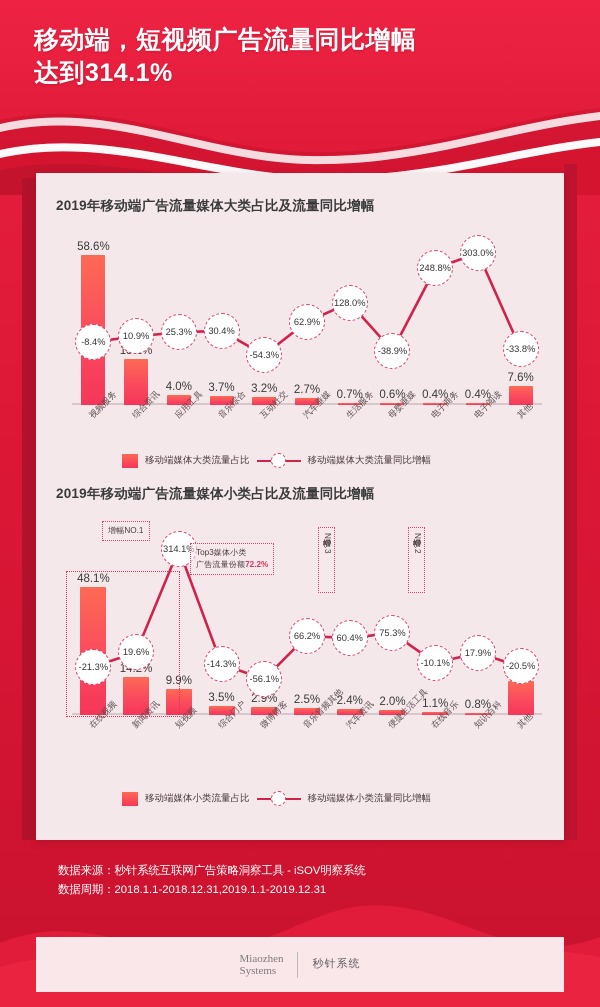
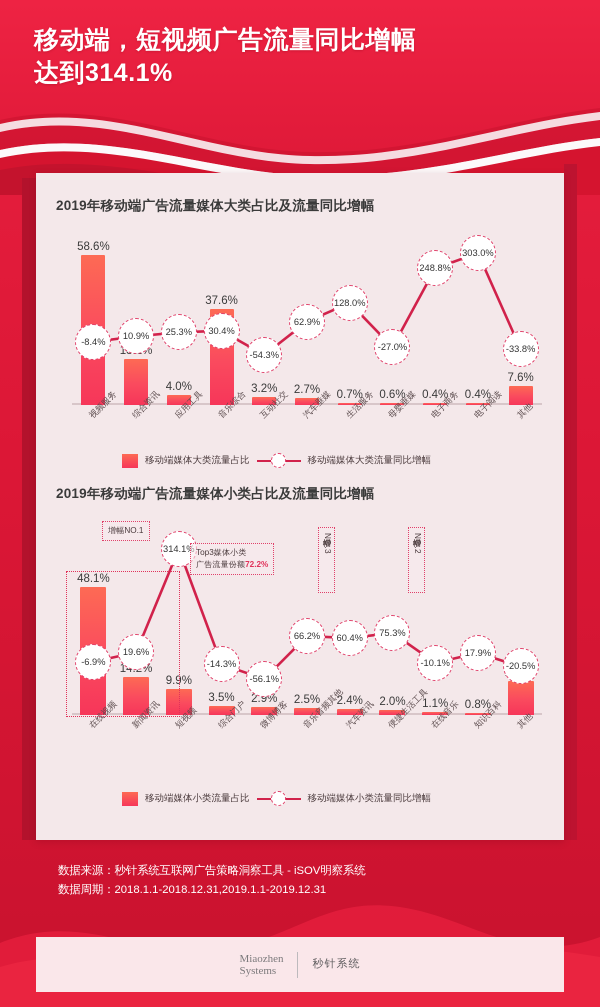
2019年移动端广告流量媒体大类占比及流量同比增幅/移动端媒体大类流量占比/音乐综合: 3.7% -> 37.6%
2019年移动端广告流量媒体大类占比及流量同比增幅/移动端媒体大类流量同比增幅/母婴垂媒: -38.9% -> -27.0%
2019年移动端广告流量媒体小类占比及流量同比增幅/移动端媒体小类流量同比增幅/在线视频: -21.3% -> -6.9%
